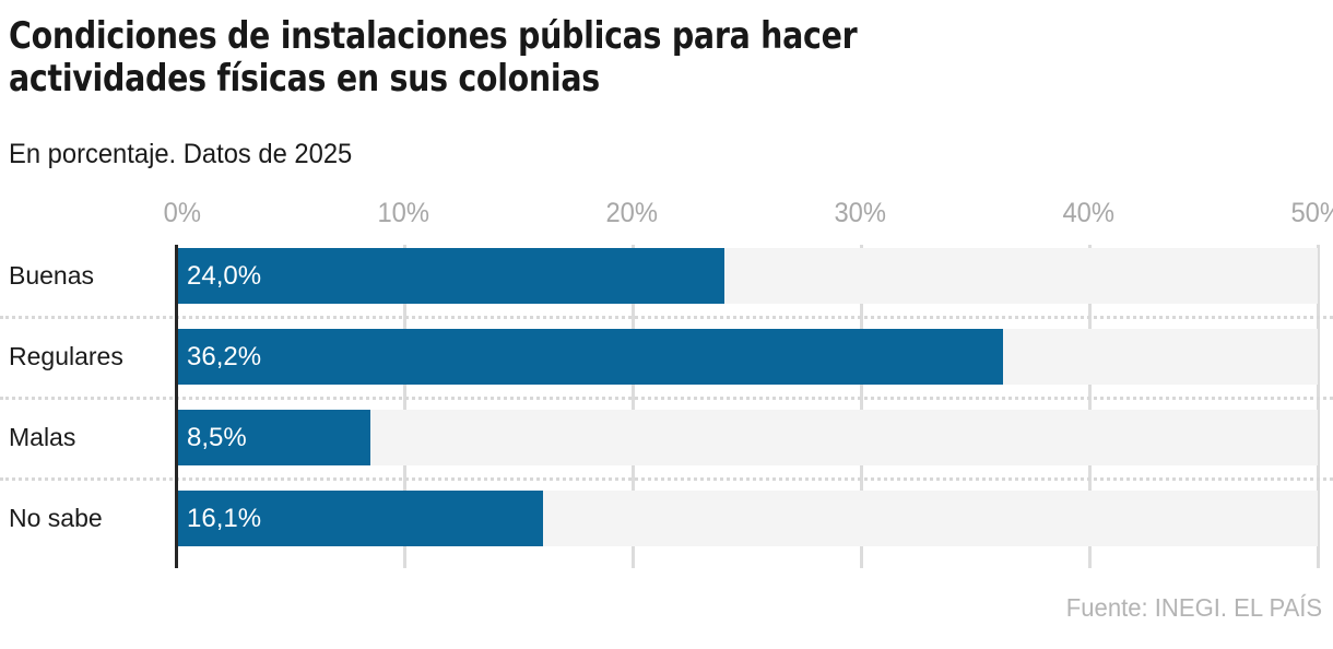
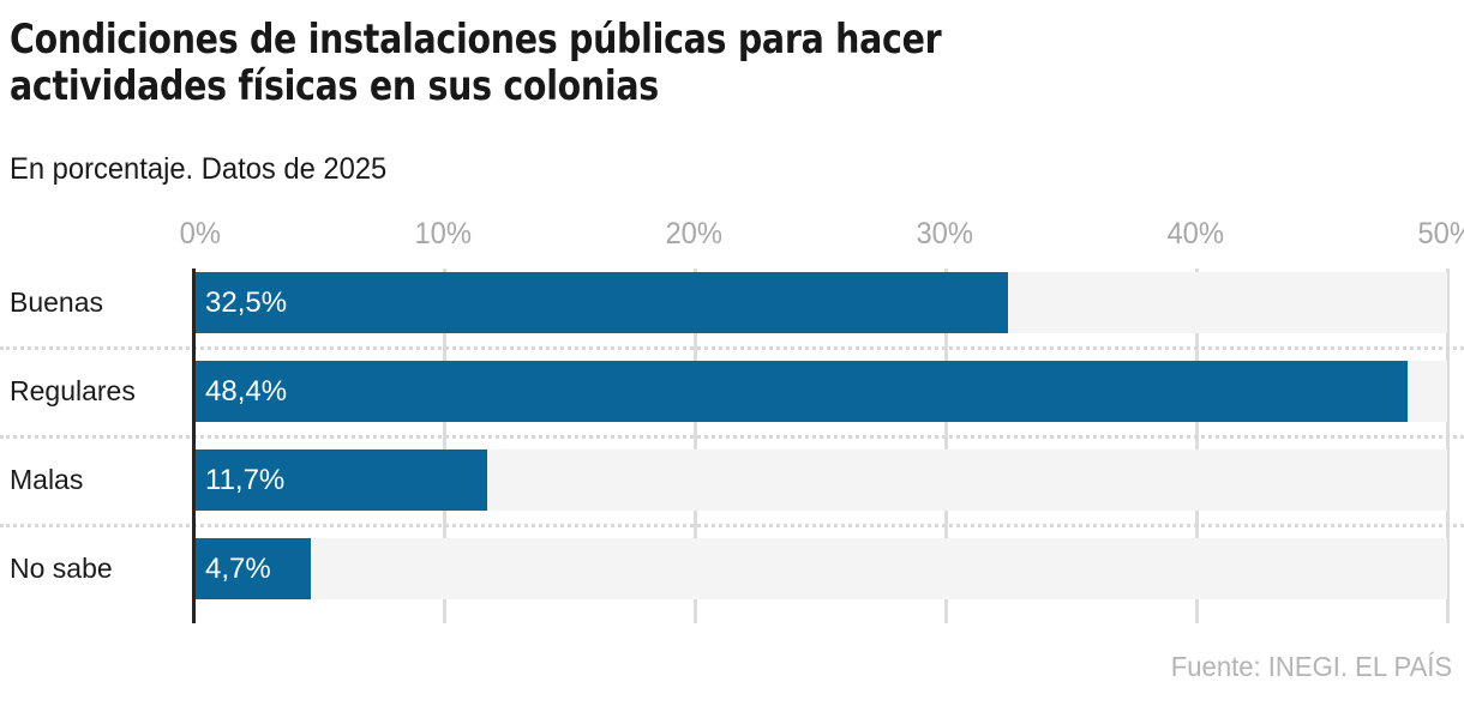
Buenas: 24,0% -> 32,5%
Regulares: 36,2% -> 48,4%
Malas: 8,5% -> 11,7%
No sabe: 16,1% -> 4,7%
